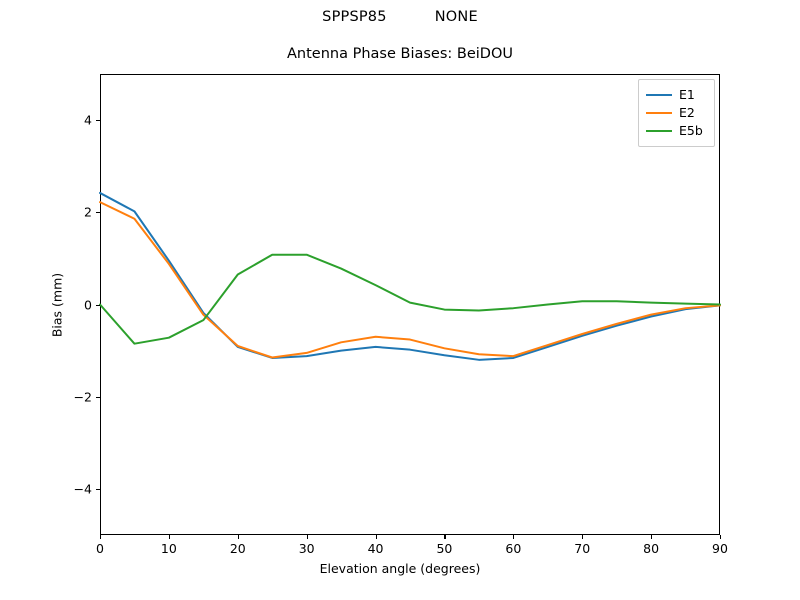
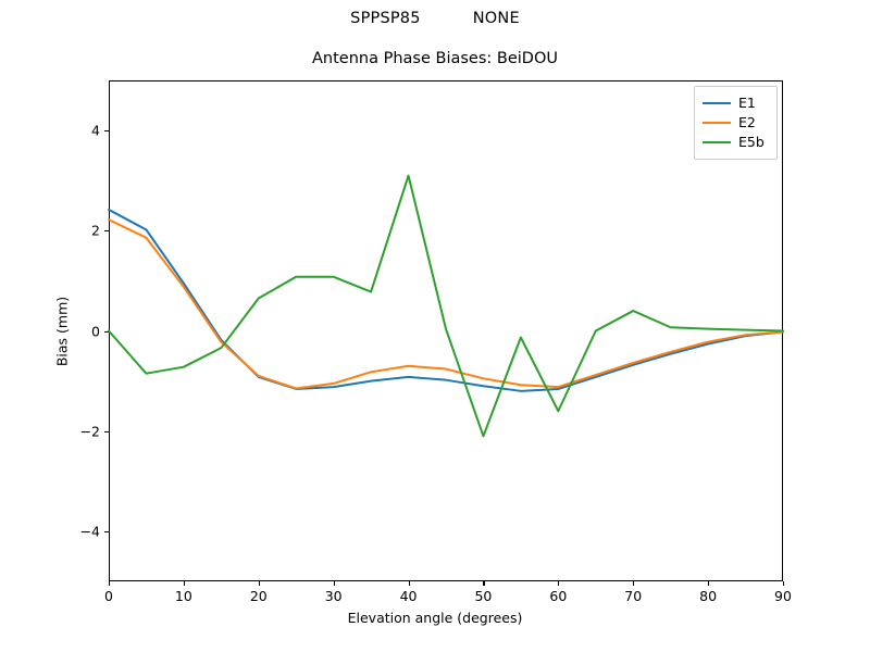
E5b/40: 0.4 -> 3.1
E5b/50: -0.1 -> -2.1
E5b/60: -0.1 -> -1.6
E5b/70: 0.1 -> 0.4
